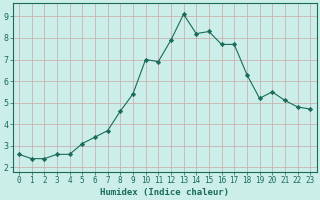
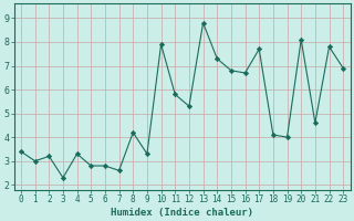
0: 2.6 -> 3.4
1: 2.4 -> 3.0
2: 2.4 -> 3.2
3: 2.6 -> 2.3
4: 2.6 -> 3.3
5: 3.1 -> 2.8
6: 3.4 -> 2.8
7: 3.7 -> 2.6
8: 4.6 -> 4.2
9: 5.4 -> 3.3
10: 7.0 -> 7.9
11: 6.9 -> 5.8
12: 7.9 -> 5.3
13: 9.1 -> 8.8
14: 8.2 -> 7.3
15: 8.3 -> 6.8
16: 7.7 -> 6.7
18: 6.3 -> 4.1
19: 5.2 -> 4.0
20: 5.5 -> 8.1
21: 5.1 -> 4.6
22: 4.8 -> 7.8
23: 4.7 -> 6.9
